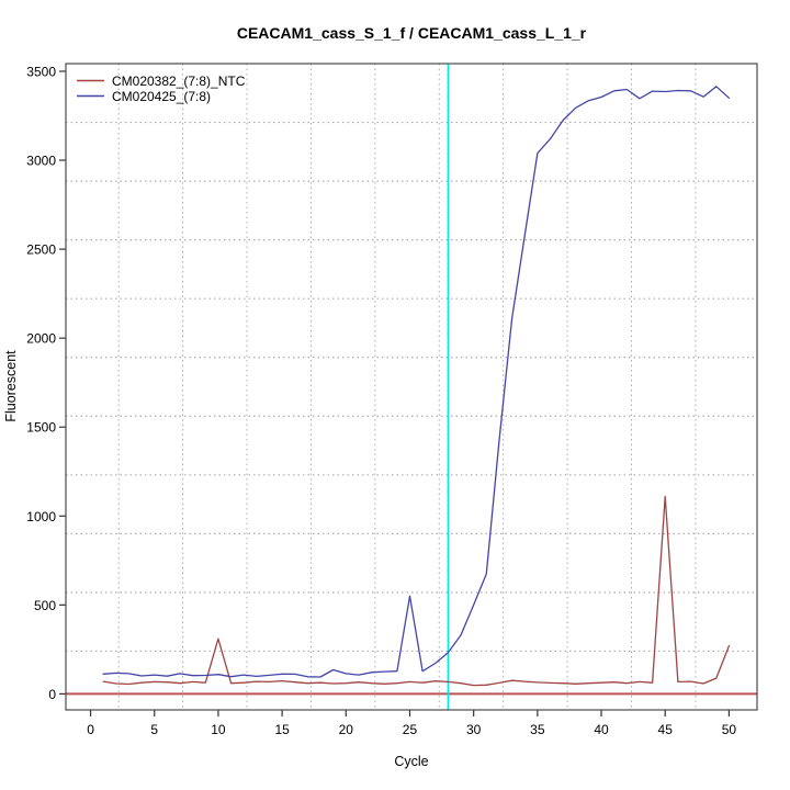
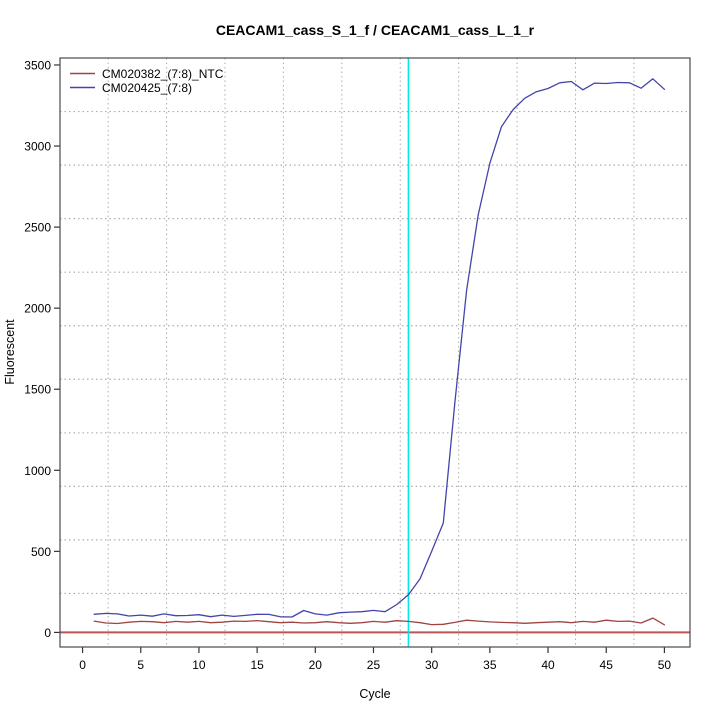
CM020382_(7:8)_NTC/10: 310 -> 70
CM020425_(7:8)/25: 550 -> 140
CM020425_(7:8)/35: 3040 -> 2900
CM020382_(7:8)_NTC/45: 1110 -> 80
CM020382_(7:8)_NTC/50: 270 -> 50
